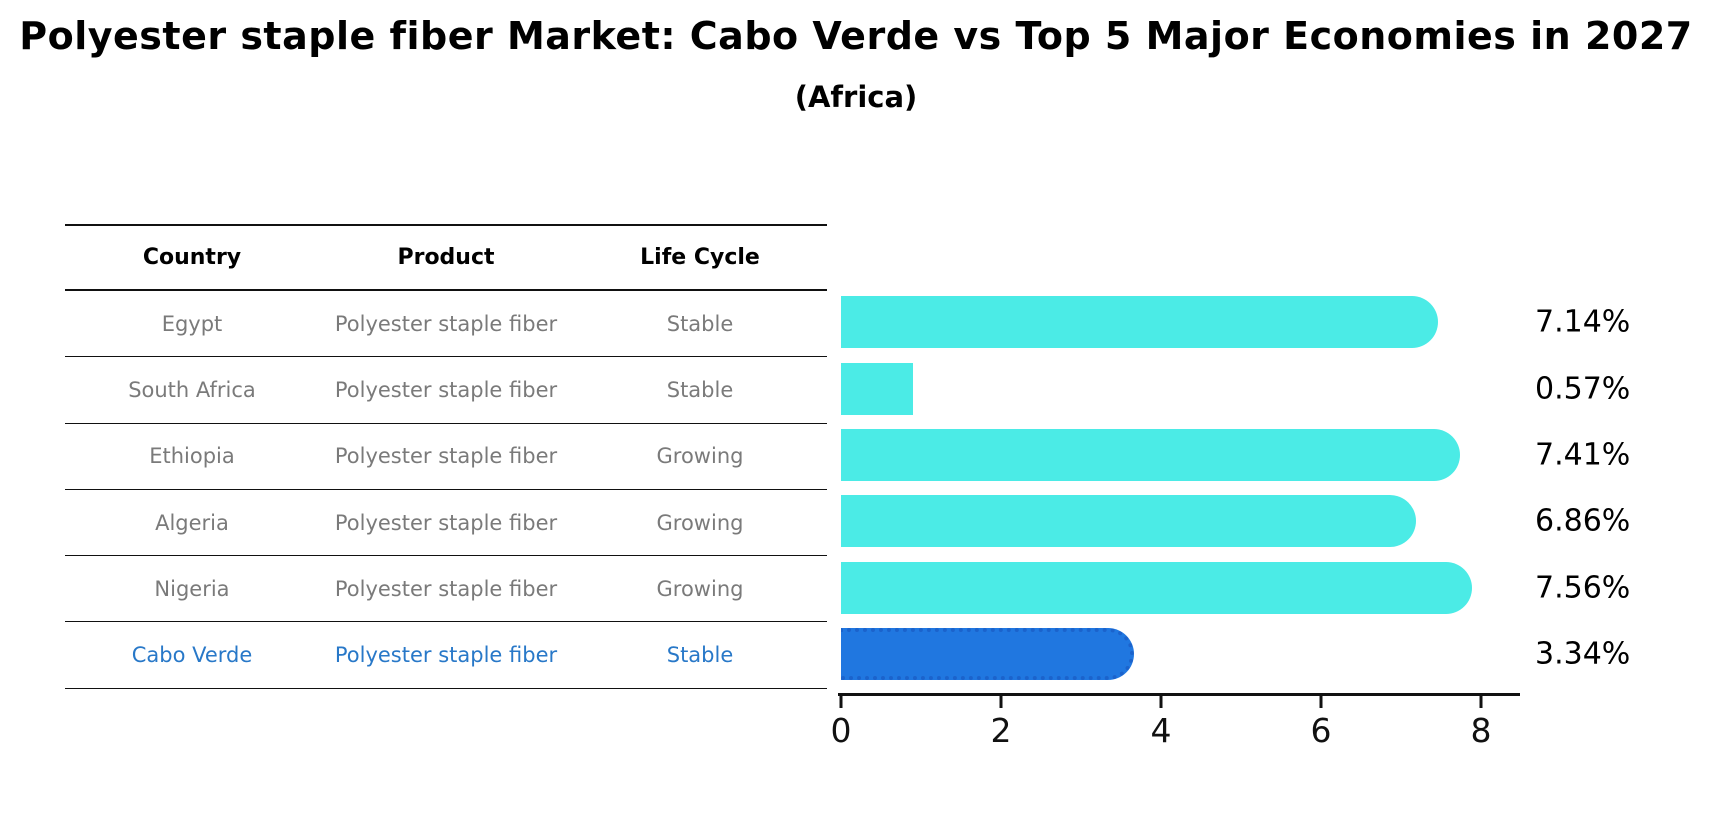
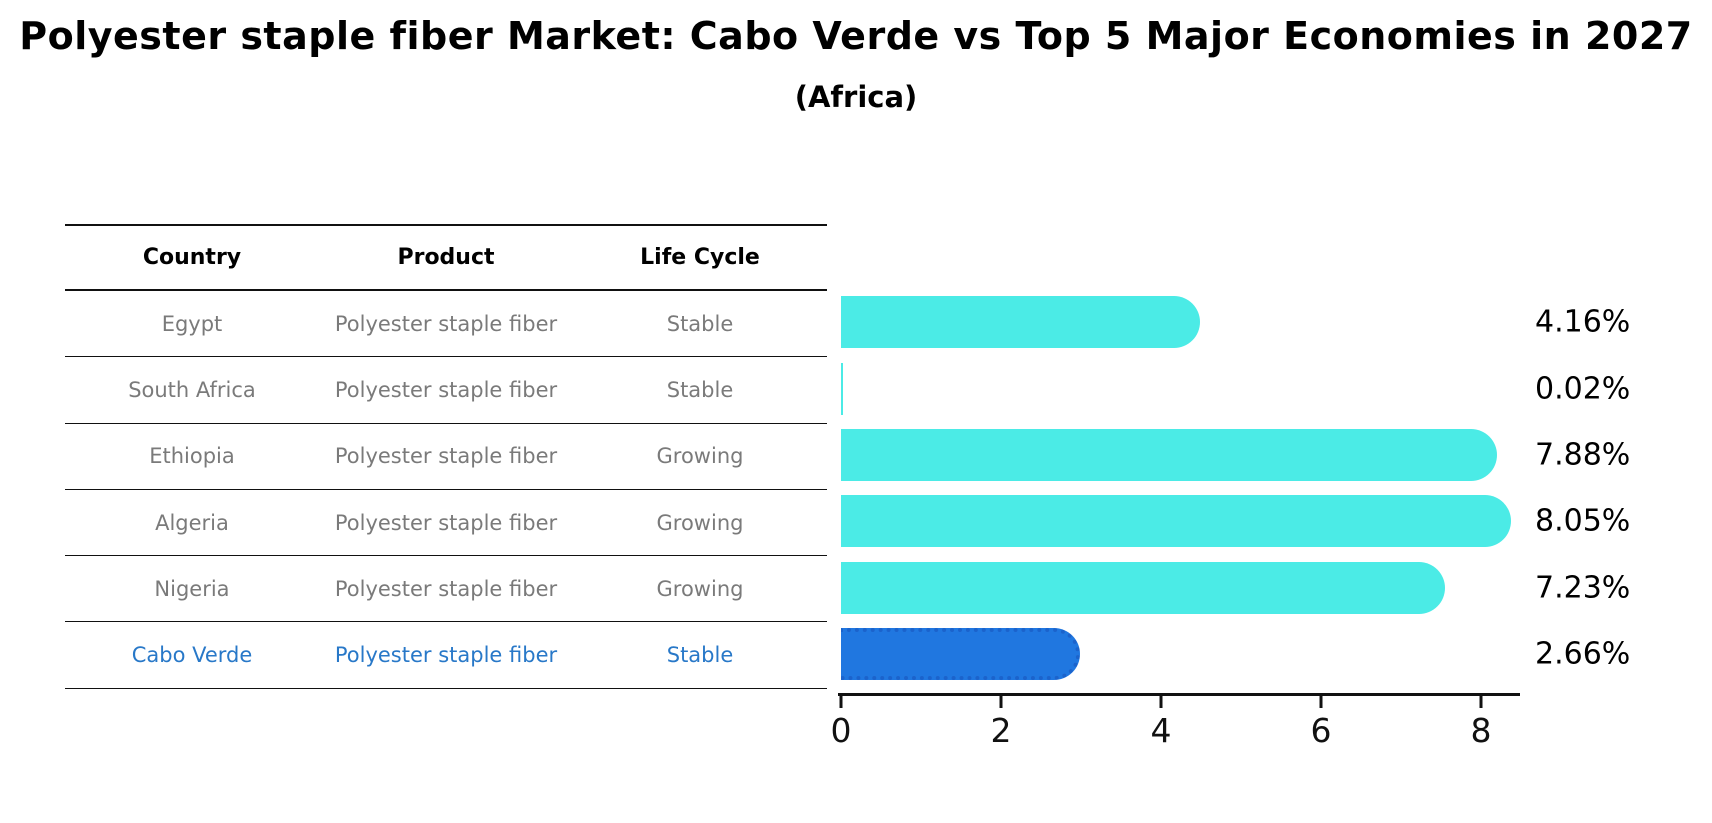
Egypt: 7.14% -> 4.16%
South Africa: 0.57% -> 0.02%
Ethiopia: 7.41% -> 7.88%
Algeria: 6.86% -> 8.05%
Nigeria: 7.56% -> 7.23%
Cabo Verde: 3.34% -> 2.66%
